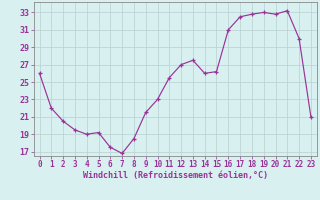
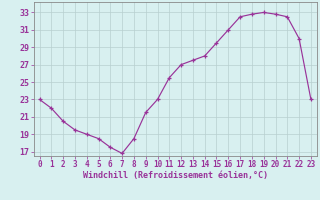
0: 26.0 -> 23.0
5: 19.2 -> 18.5
14: 26.0 -> 28.0
15: 26.2 -> 29.5
21: 33.2 -> 32.5
23: 21.0 -> 23.0
